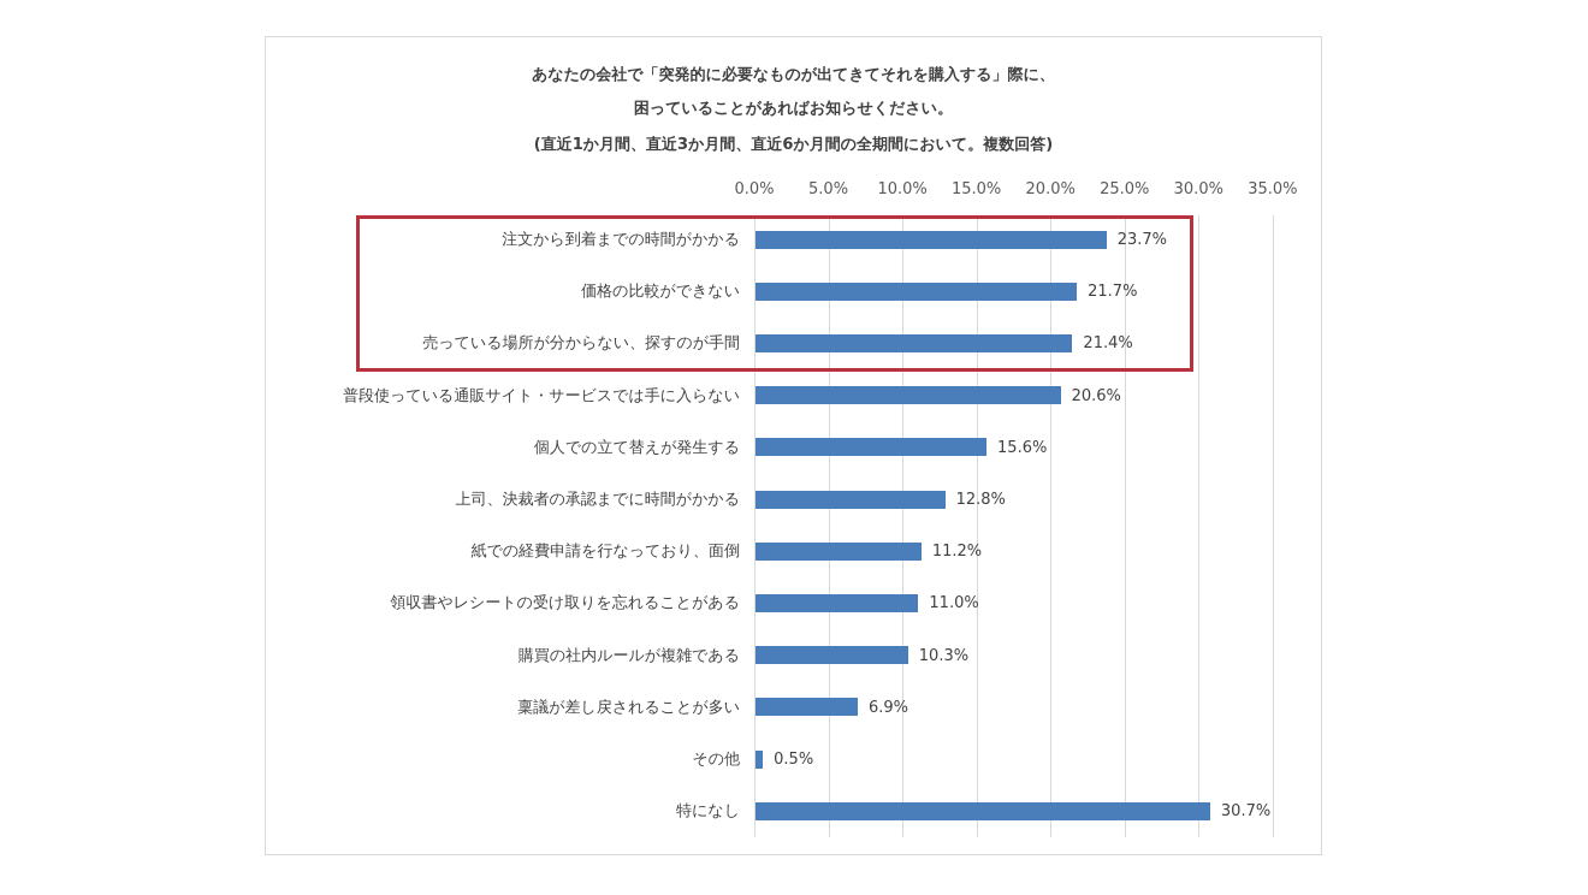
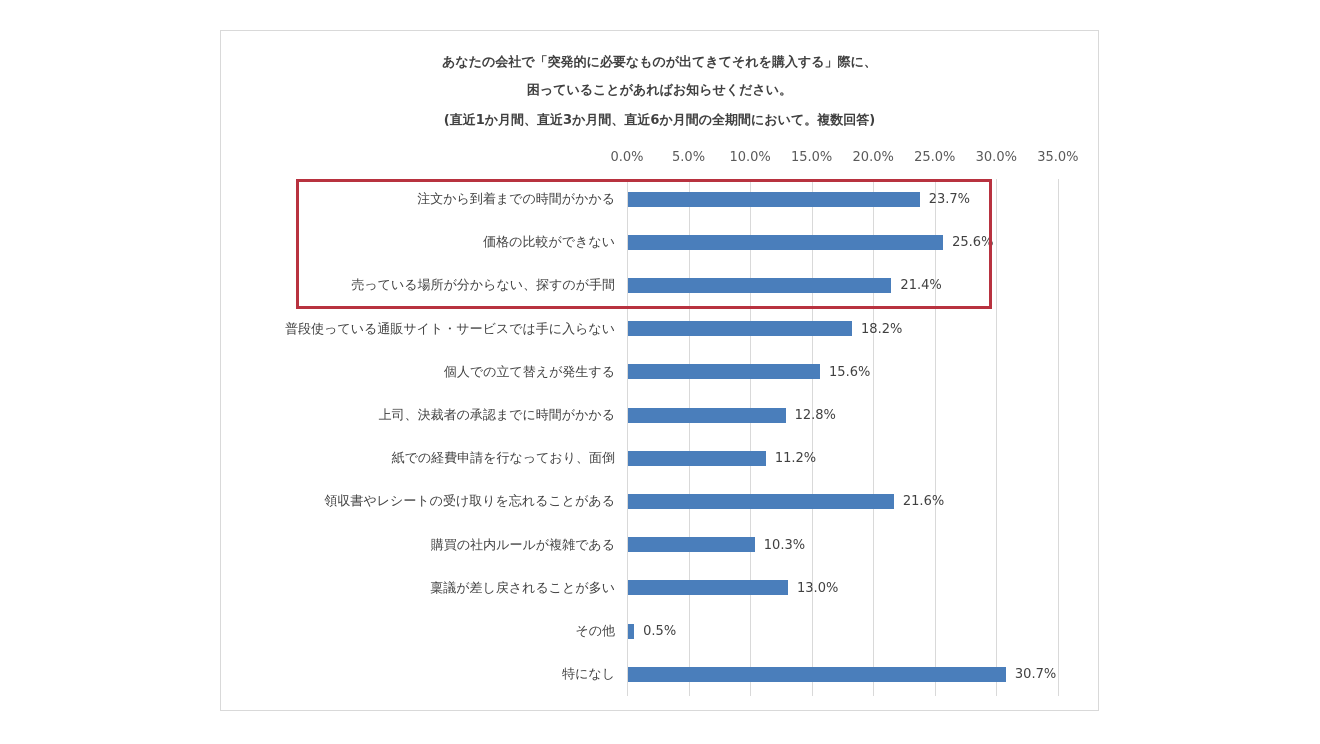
価格の比較ができない: 21.7% -> 25.6%
普段使っている通販サイト・サービスでは手に入らない: 20.6% -> 18.2%
領収書やレシートの受け取りを忘れることがある: 11.0% -> 21.6%
稟議が差し戻されることが多い: 6.9% -> 13.0%
